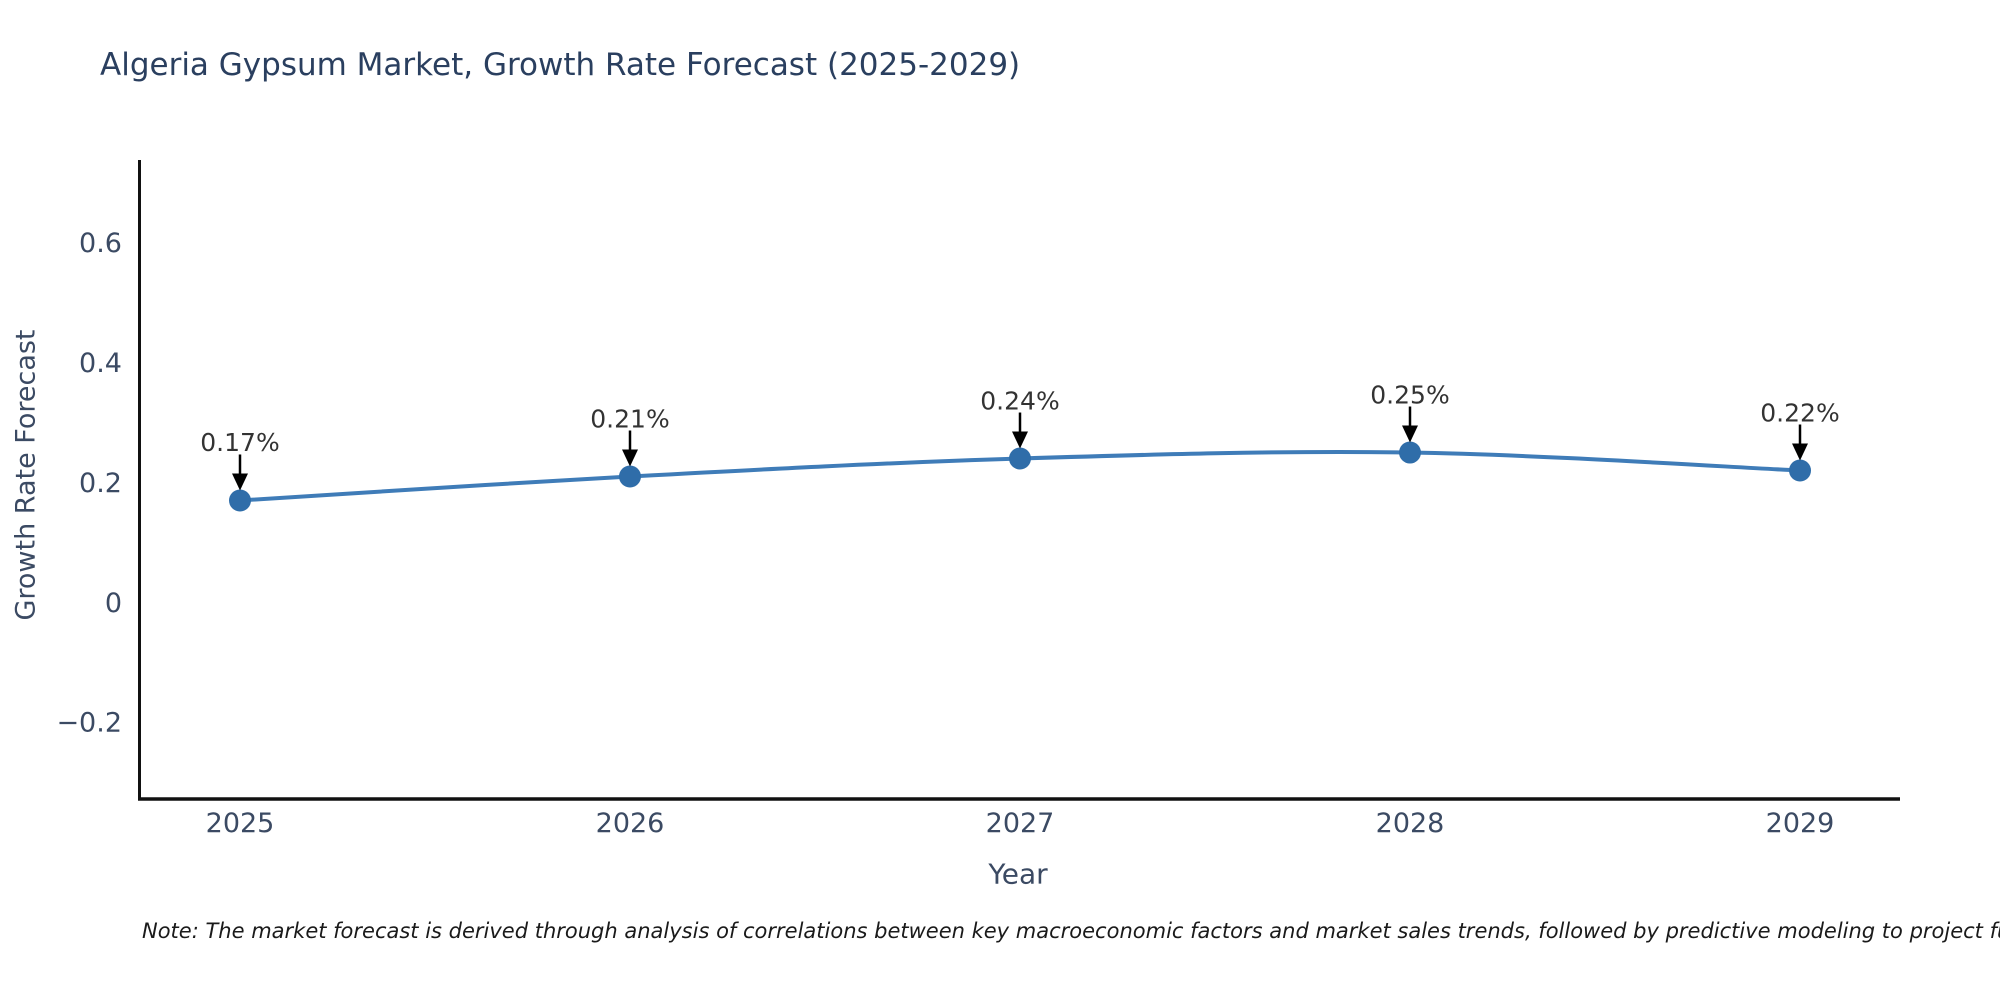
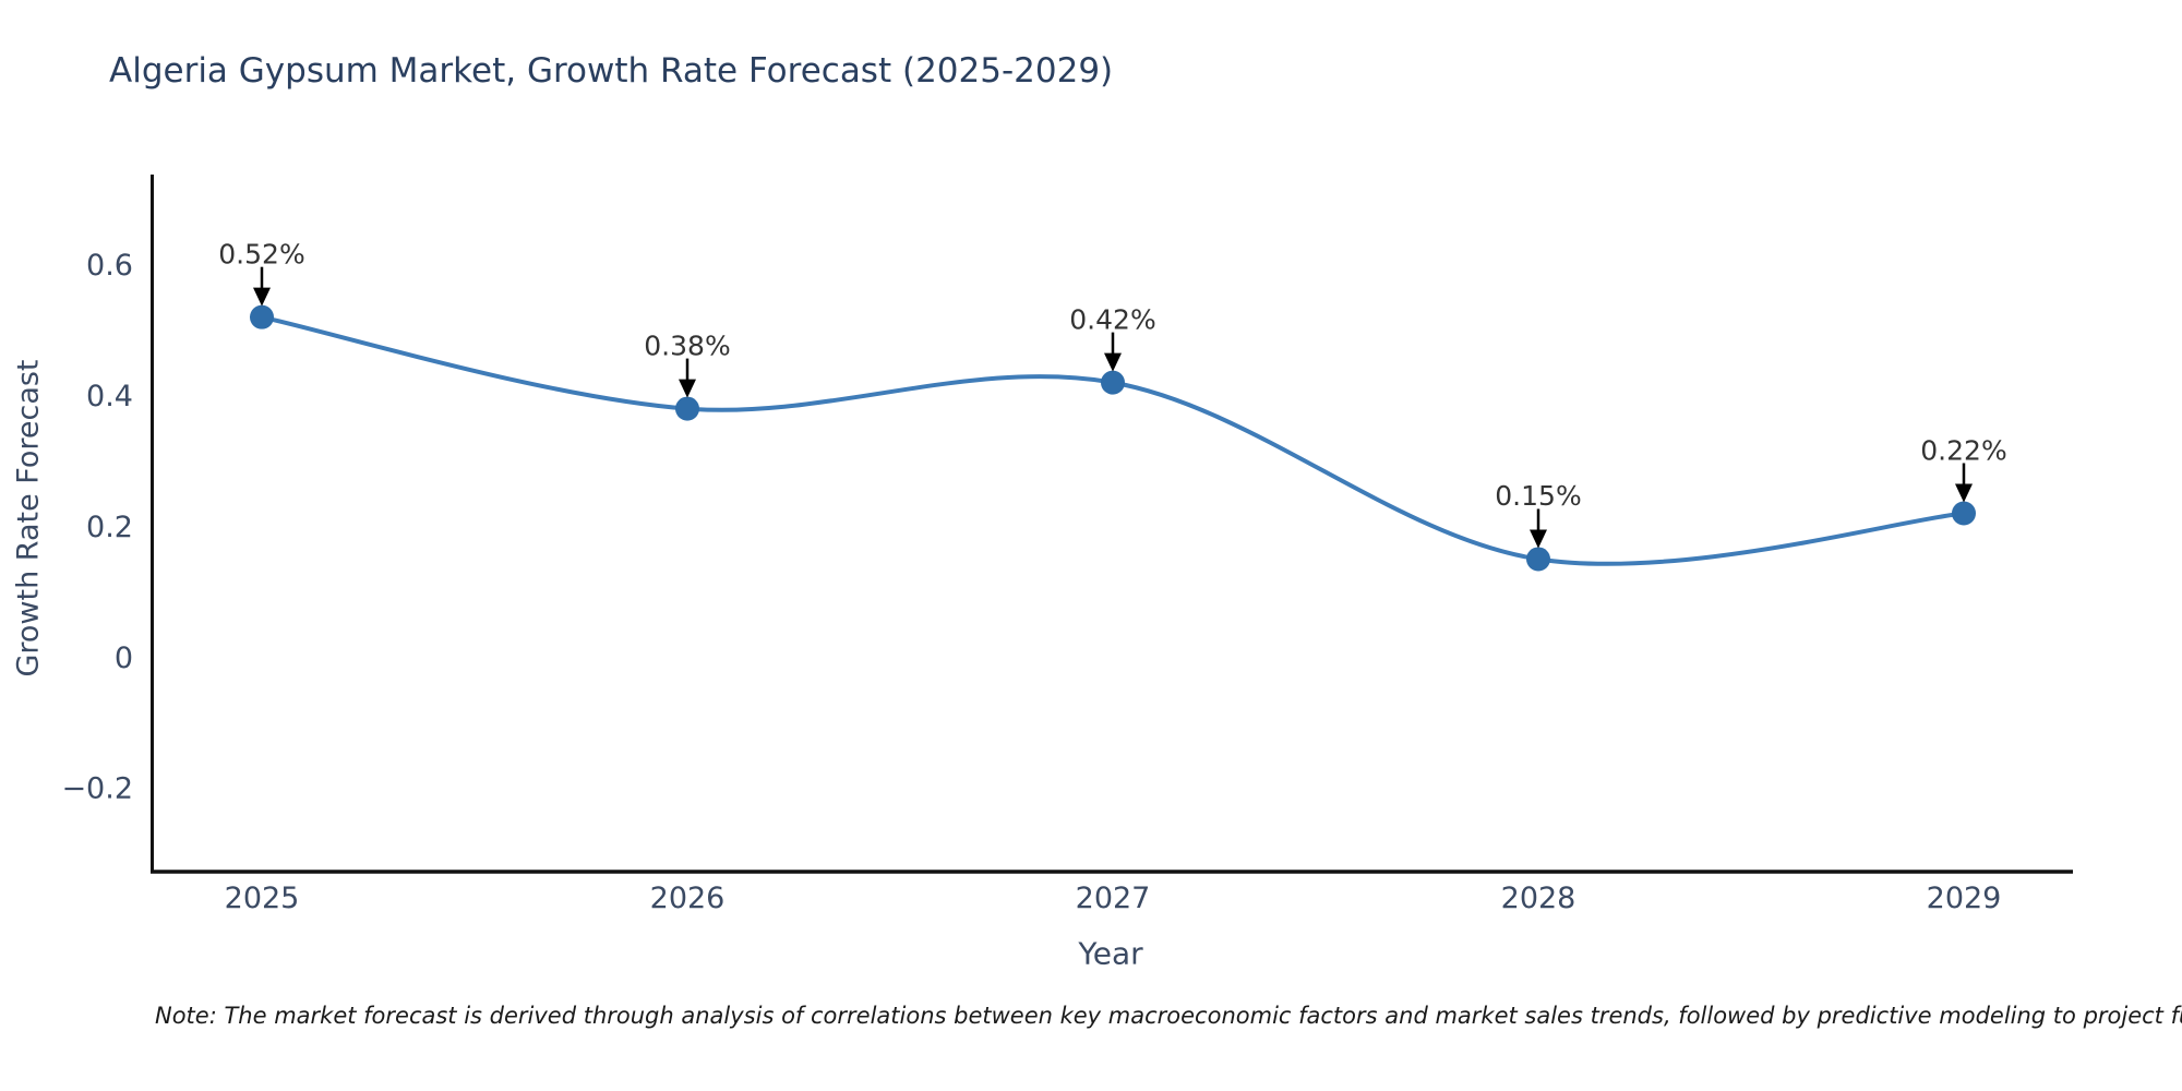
2025: 0.17% -> 0.52%
2026: 0.21% -> 0.38%
2027: 0.24% -> 0.42%
2028: 0.25% -> 0.15%
